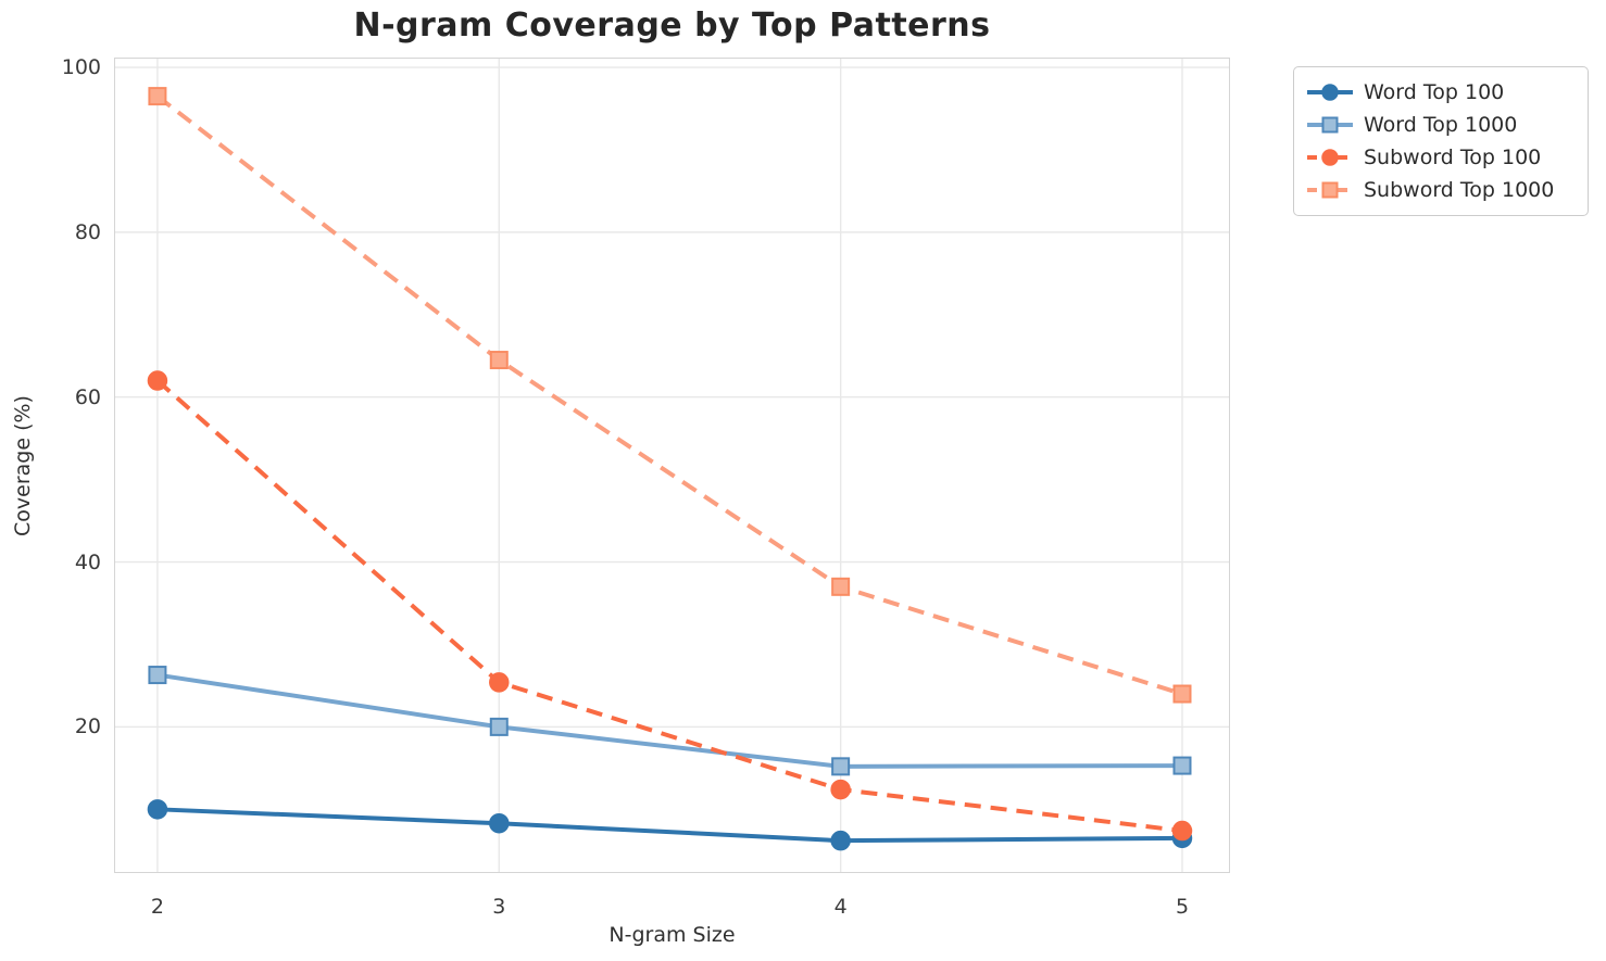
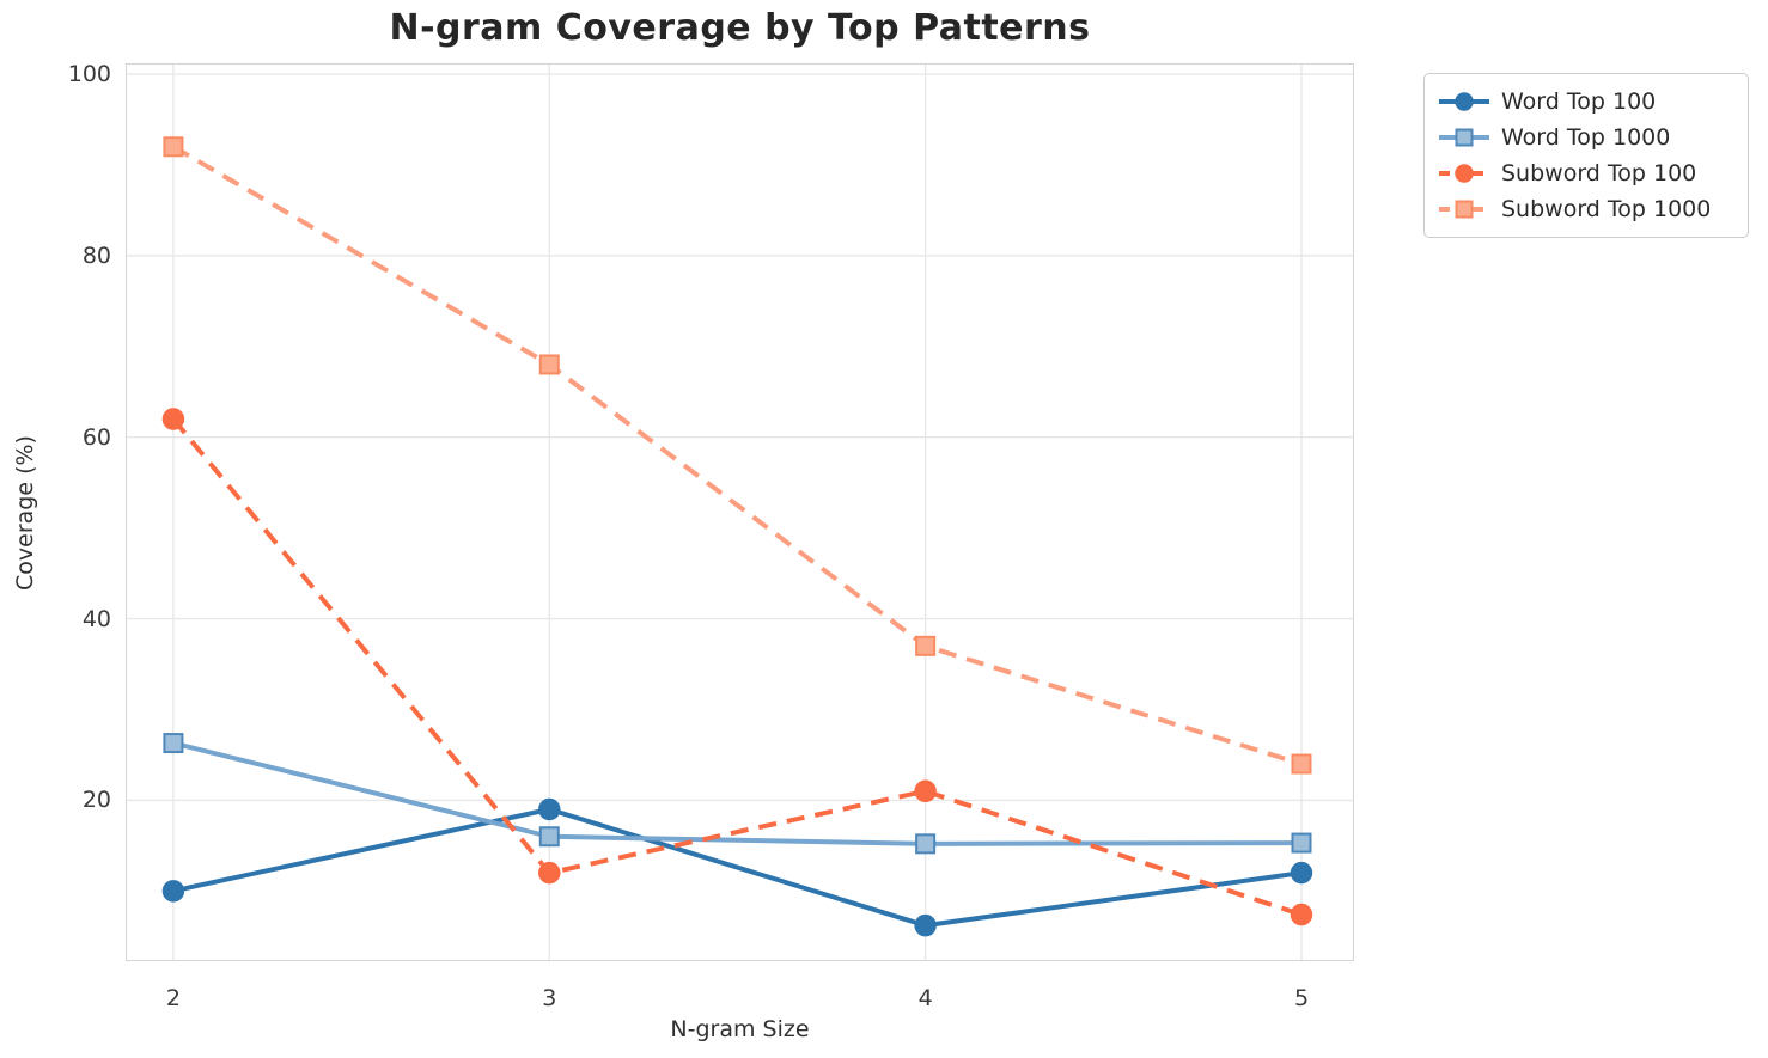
Subword Top 1000/2: 96 -> 92
Word Top 100/3: 8 -> 19
Word Top 1000/3: 20 -> 16
Subword Top 100/3: 25 -> 12
Subword Top 1000/3: 64 -> 68
Subword Top 100/4: 12 -> 21
Word Top 100/5: 6 -> 12
